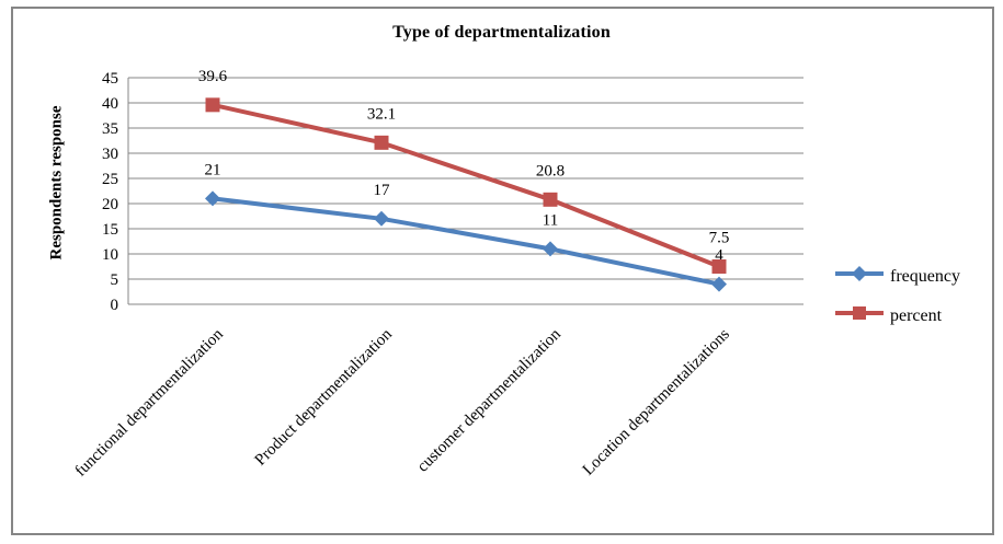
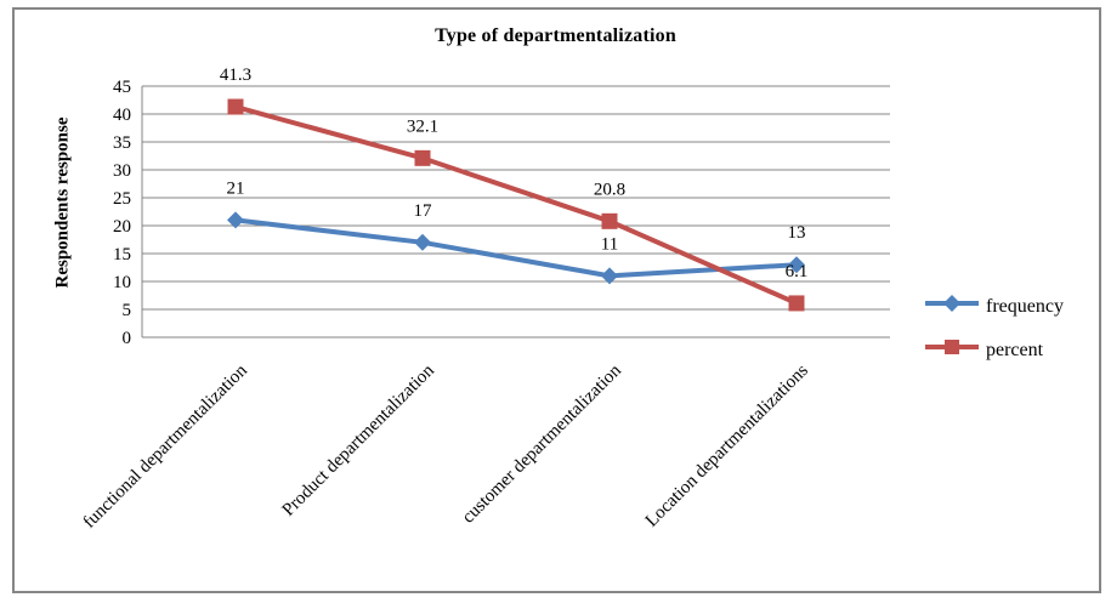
percent/functional departmentalization: 39.6 -> 41.3
frequency/Location departmentalizations: 4 -> 13
percent/Location departmentalizations: 7.5 -> 6.1
